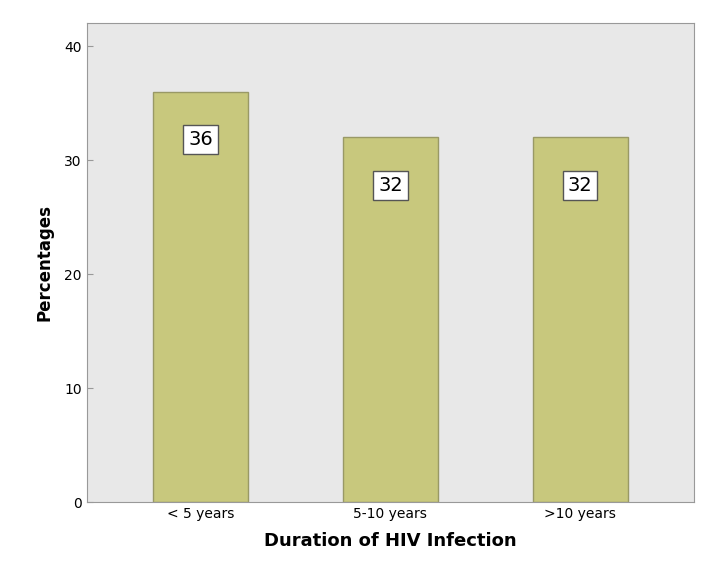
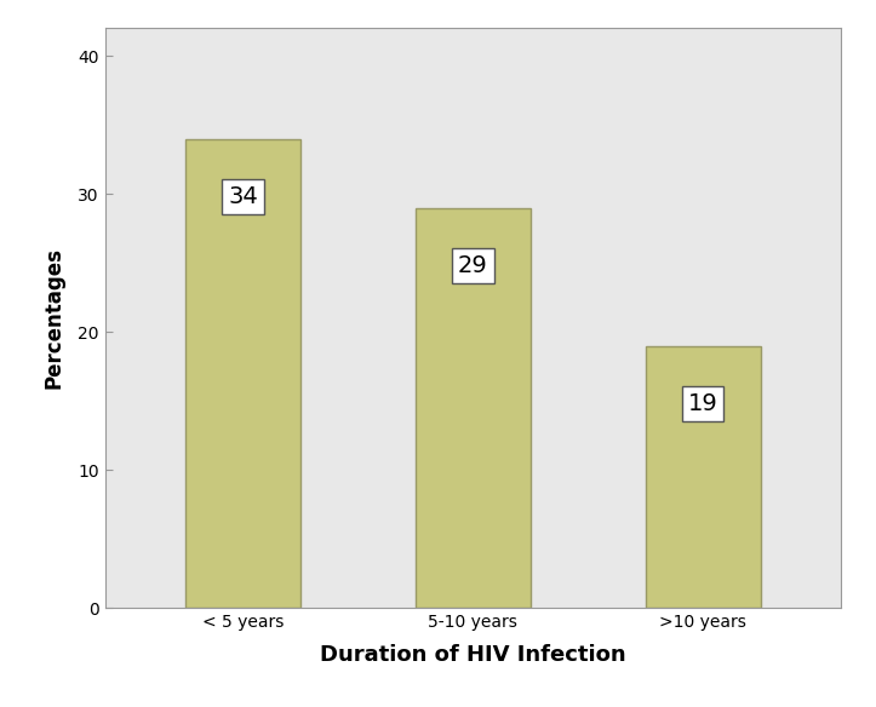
< 5 years: 36 -> 34
5-10 years: 32 -> 29
>10 years: 32 -> 19
